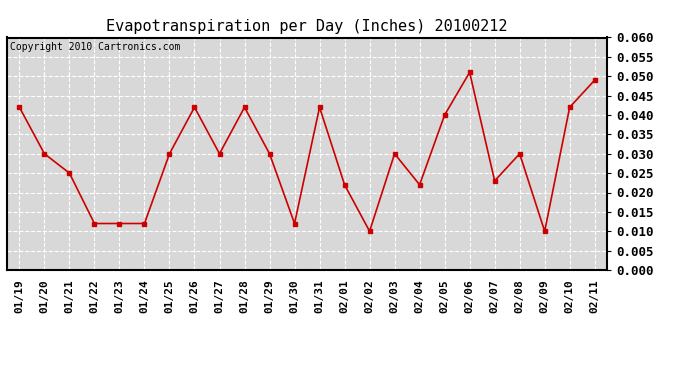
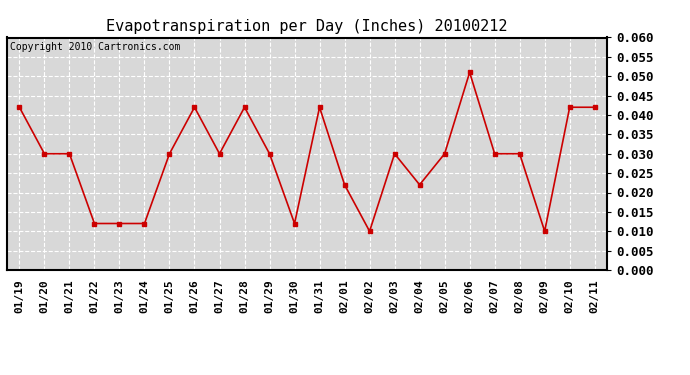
01/21: 0.025 -> 0.030
02/05: 0.040 -> 0.030
02/07: 0.023 -> 0.030
02/11: 0.049 -> 0.042
